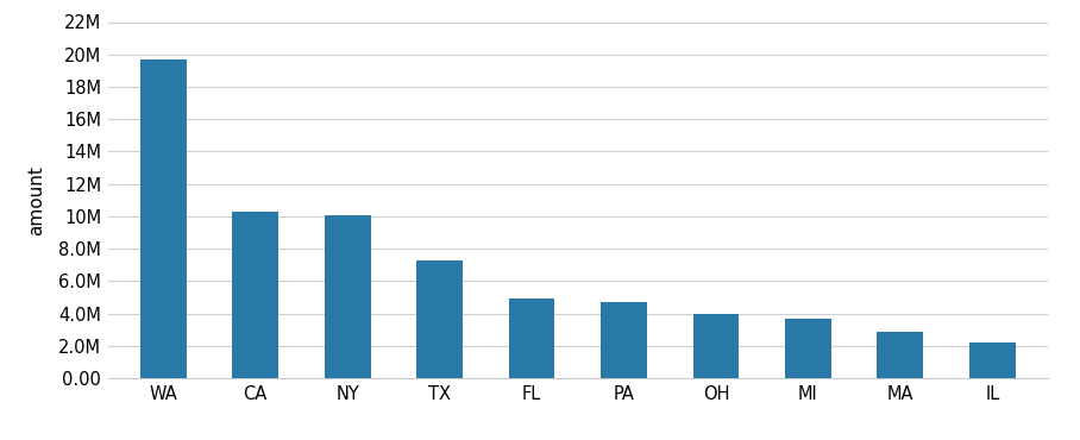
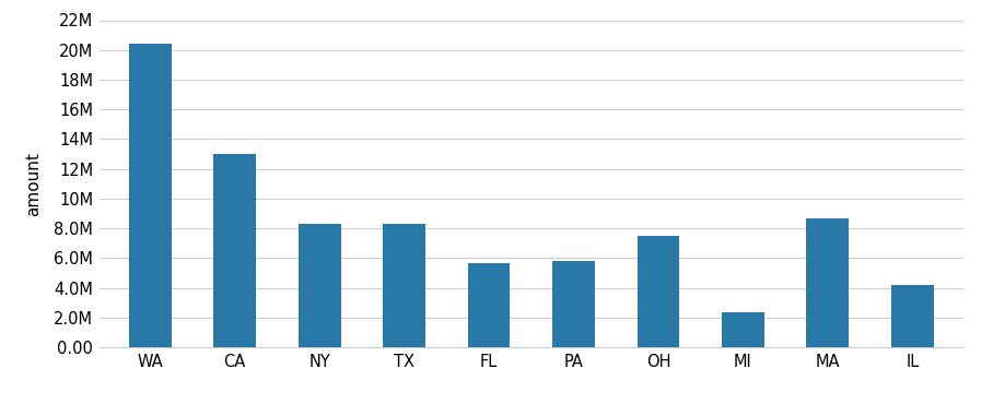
WA: 19.7M -> 20.4M
CA: 10.3M -> 13.0M
NY: 10.0M -> 8.3M
TX: 7.2M -> 8.3M
FL: 5.0M -> 5.7M
PA: 4.7M -> 5.8M
OH: 4.0M -> 7.5M
MI: 3.7M -> 2.4M
MA: 2.9M -> 8.7M
IL: 2.2M -> 4.2M
